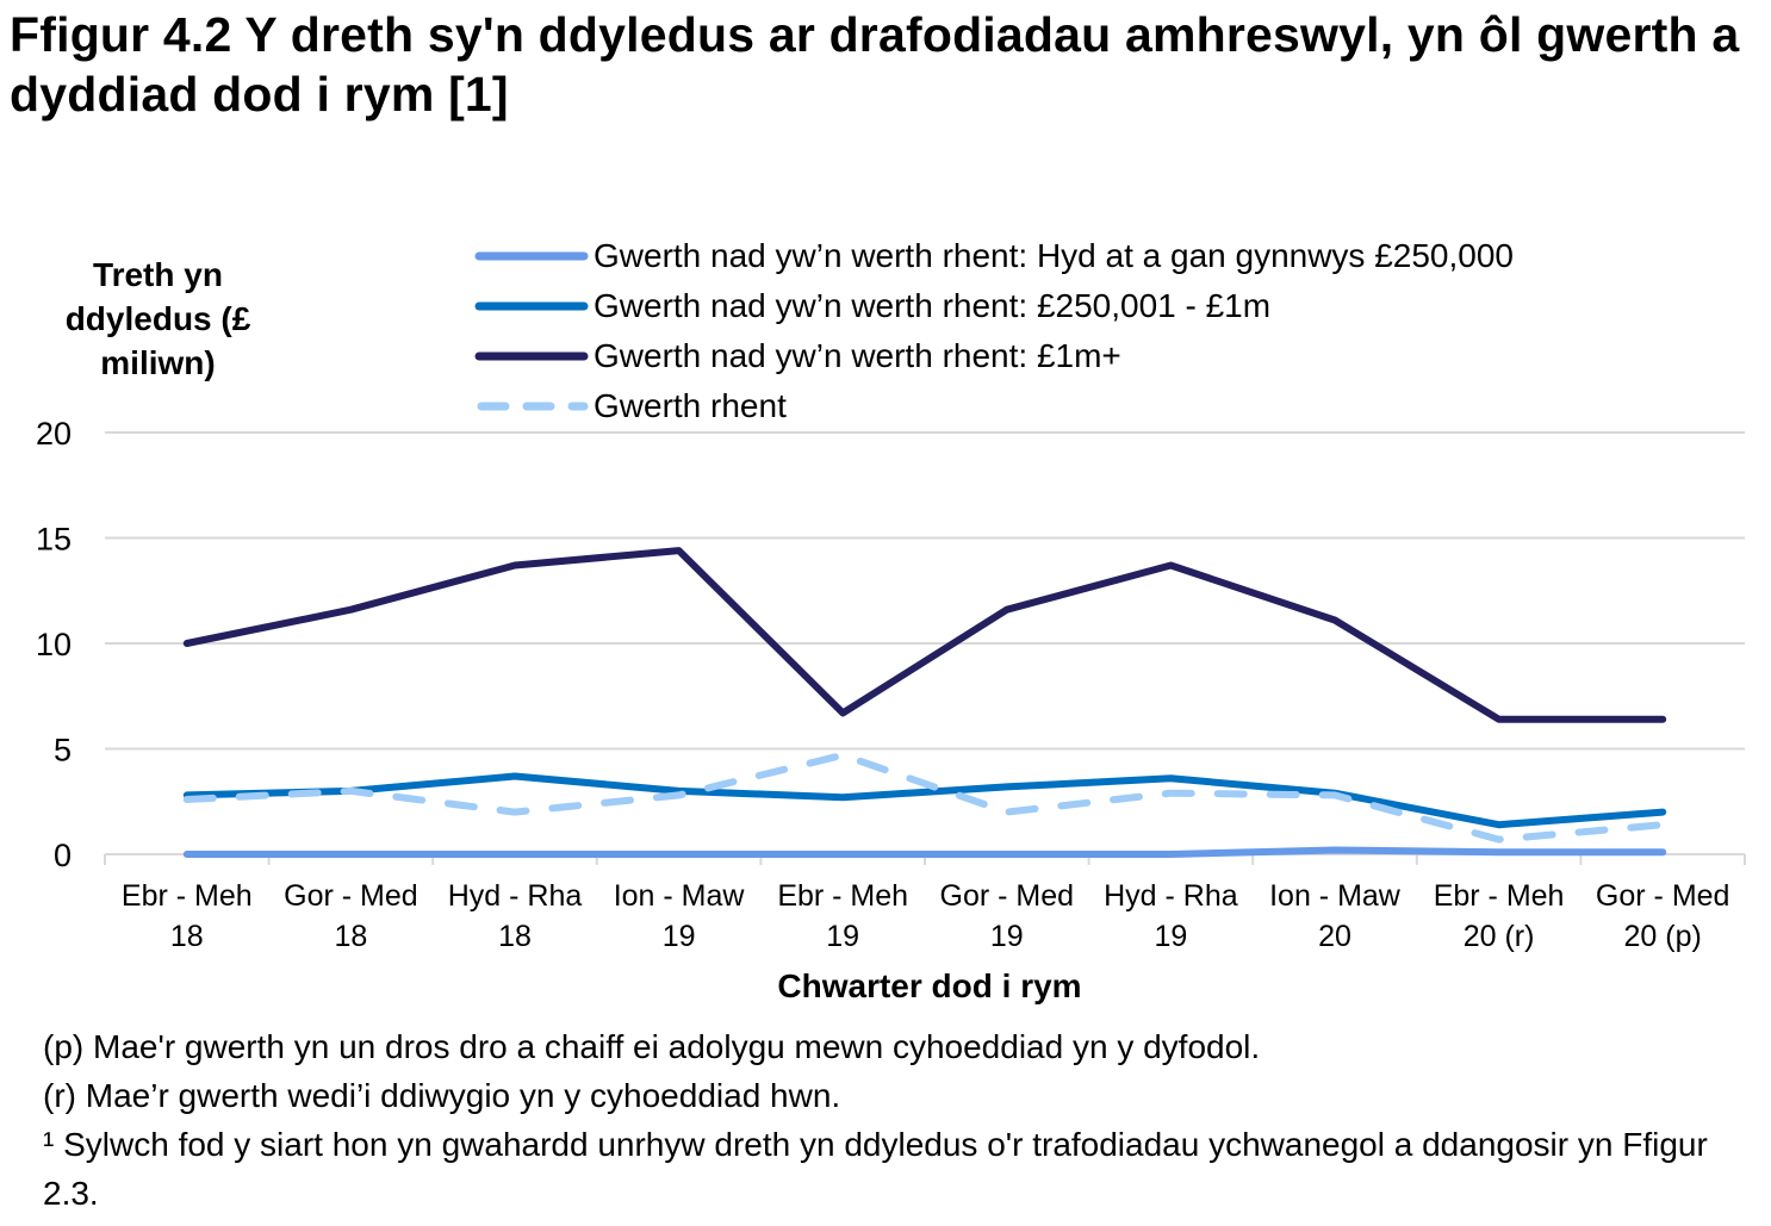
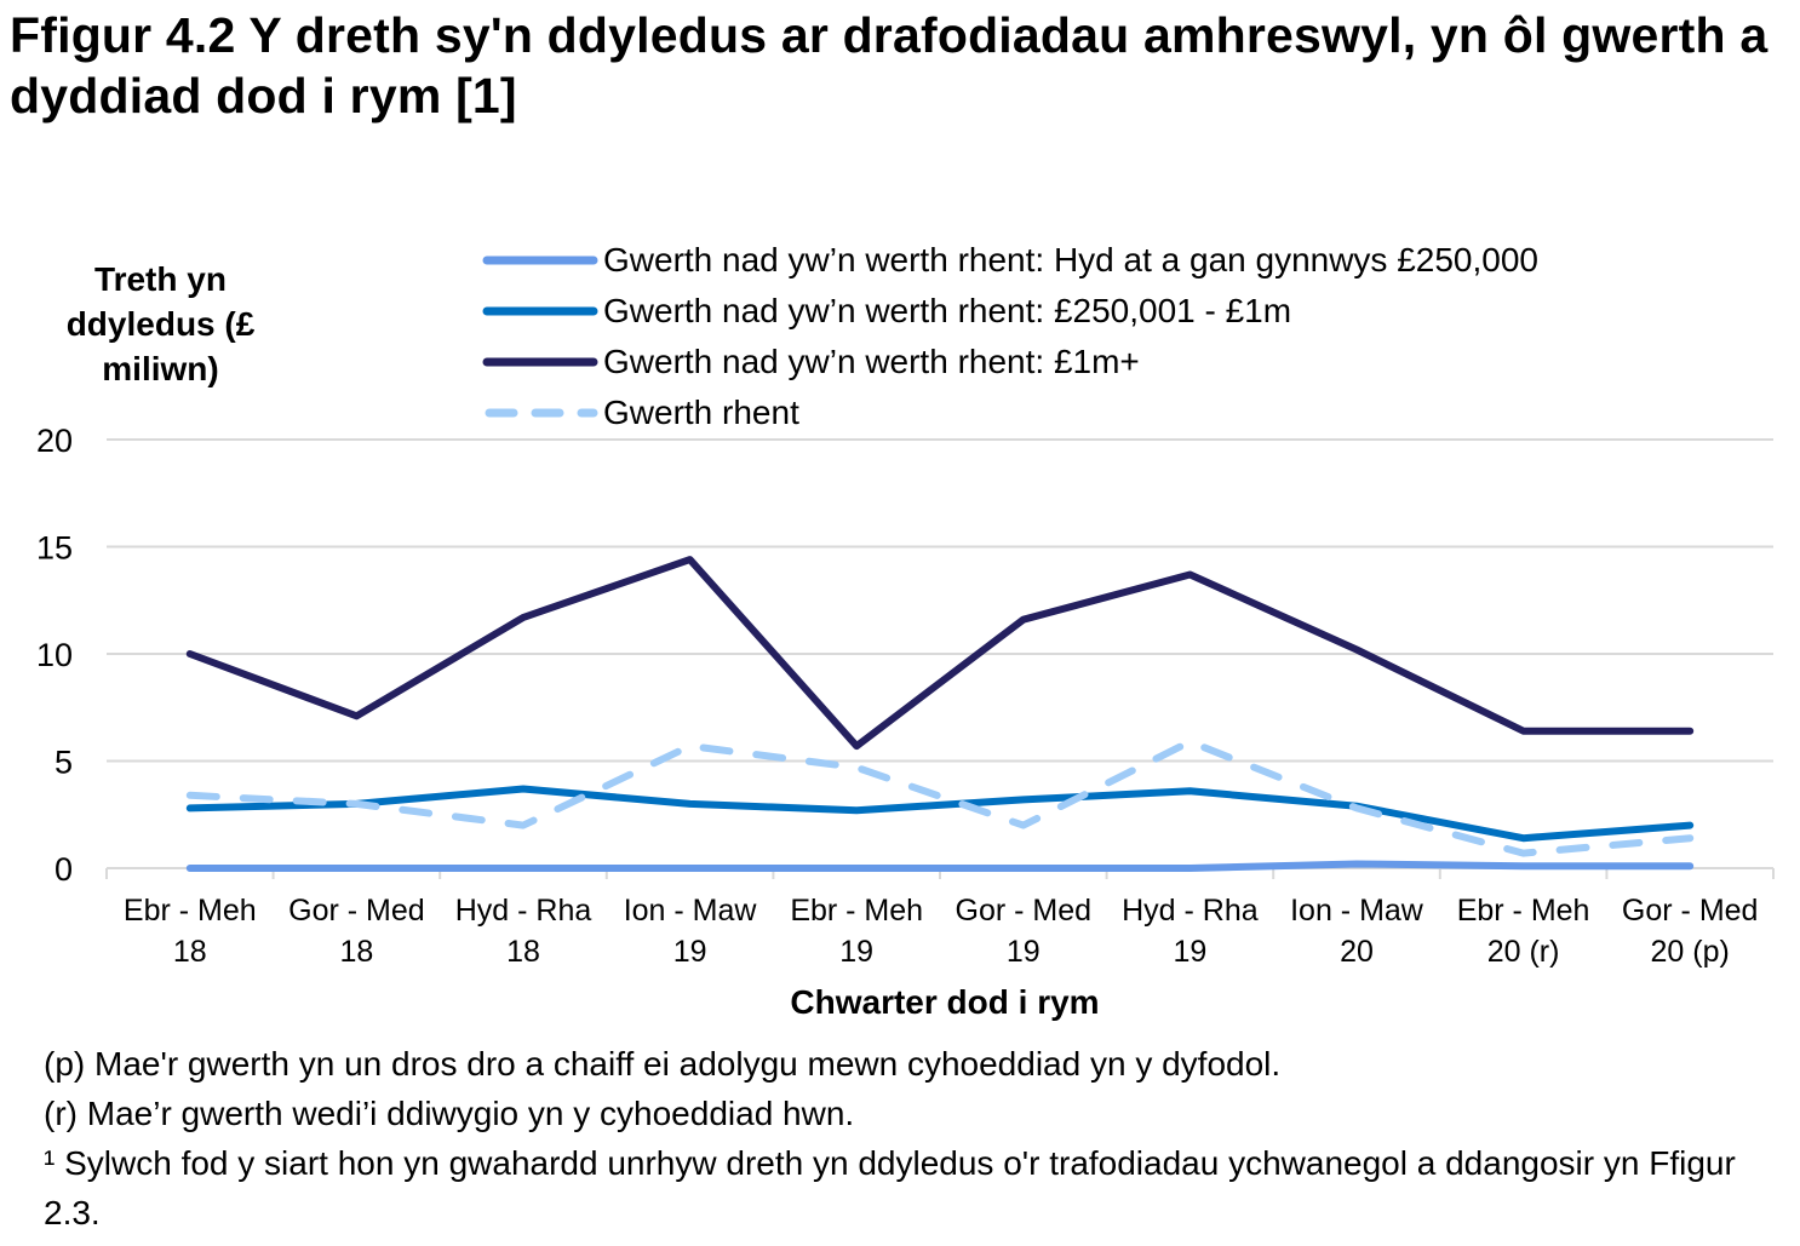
Gwerth rhent/Ebr - Meh 18: 2.6 -> 3.4
Gwerth nad yw’n werth rhent: £1m+/Gor - Med 18: 11.6 -> 7.1
Gwerth nad yw’n werth rhent: £1m+/Hyd - Rha 18: 13.7 -> 11.7
Gwerth rhent/Ion - Maw 19: 2.8 -> 5.7
Gwerth nad yw’n werth rhent: £1m+/Ebr - Meh 19: 6.7 -> 5.7
Gwerth rhent/Hyd - Rha 19: 2.9 -> 5.9
Gwerth nad yw’n werth rhent: £1m+/Ion - Maw 20: 11.1 -> 10.2
